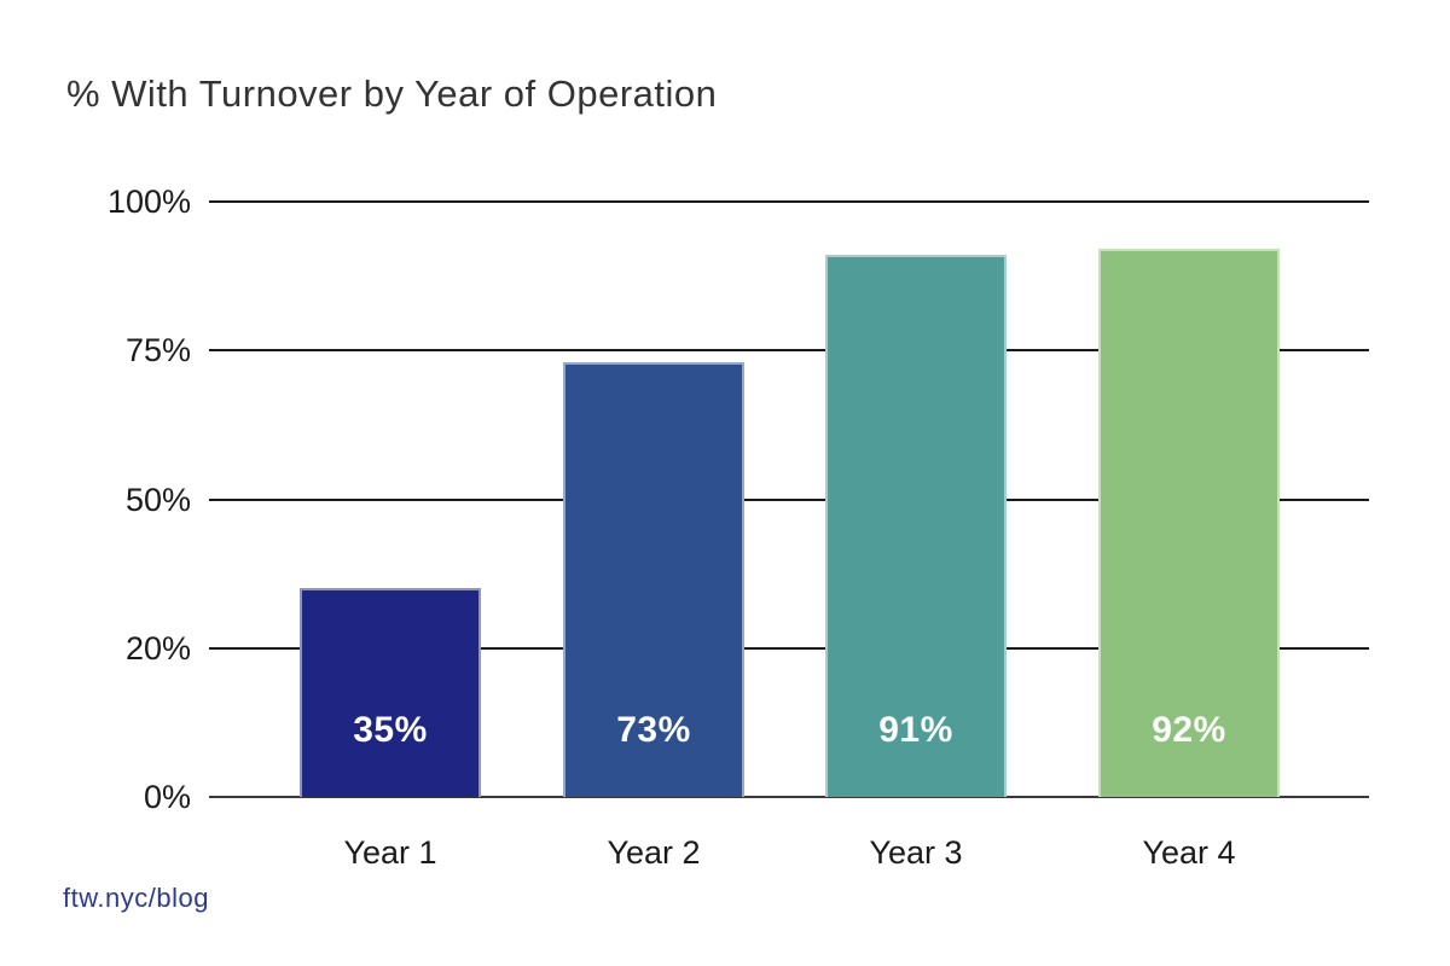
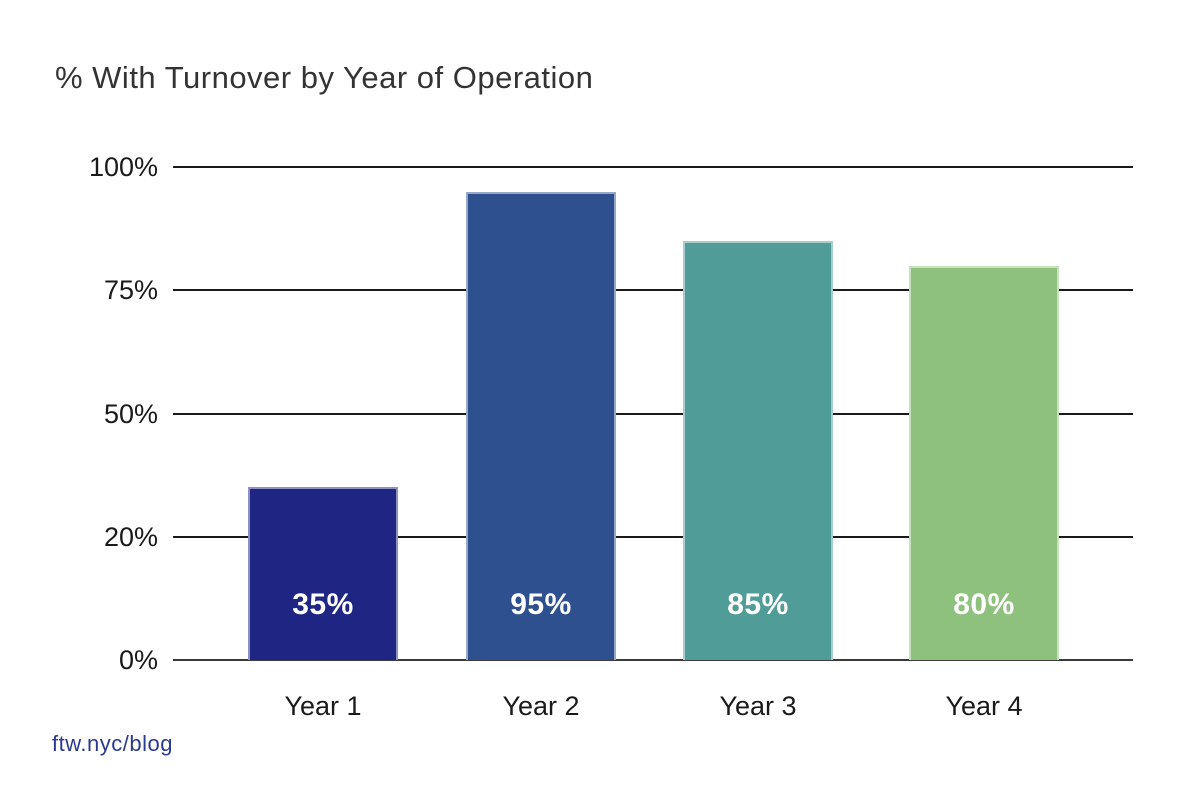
Year 2: 73% -> 95%
Year 3: 91% -> 85%
Year 4: 92% -> 80%
